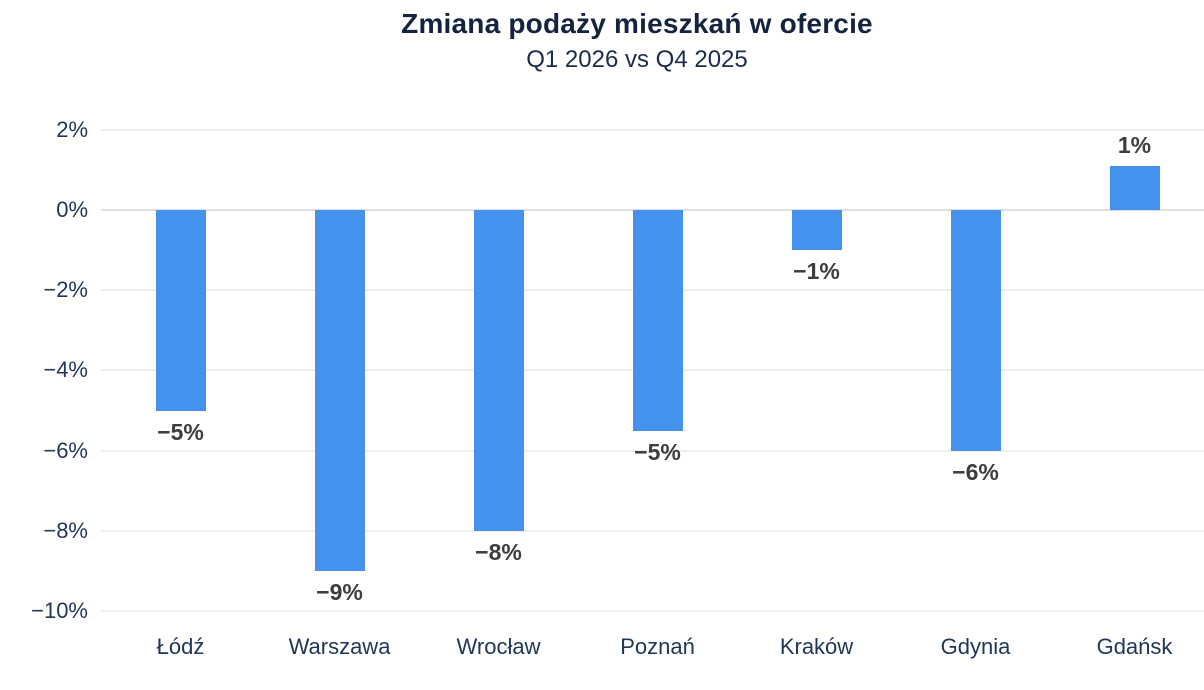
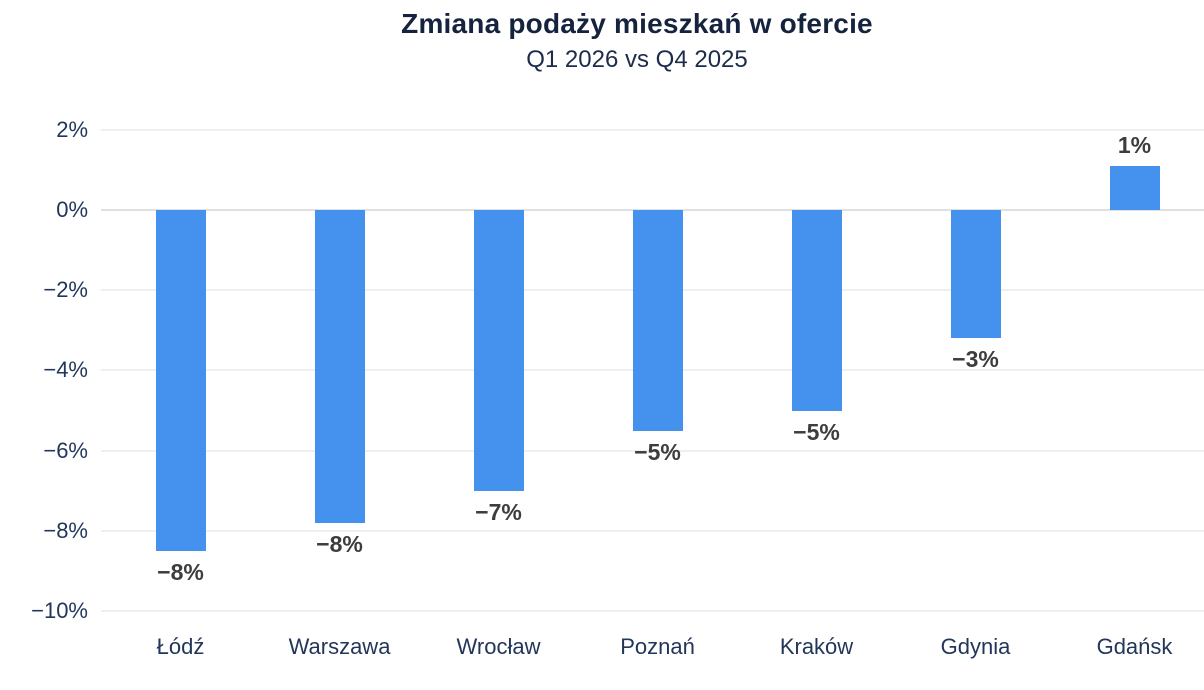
Łódź: −5% -> −8%
Warszawa: −9% -> −8%
Wrocław: −8% -> −7%
Kraków: −1% -> −5%
Gdynia: −6% -> −3%
